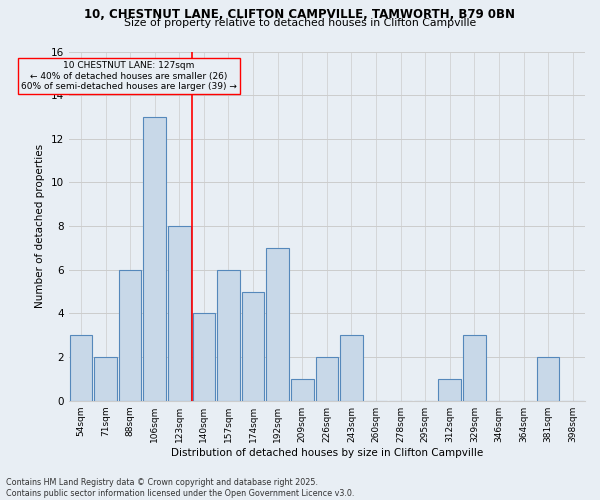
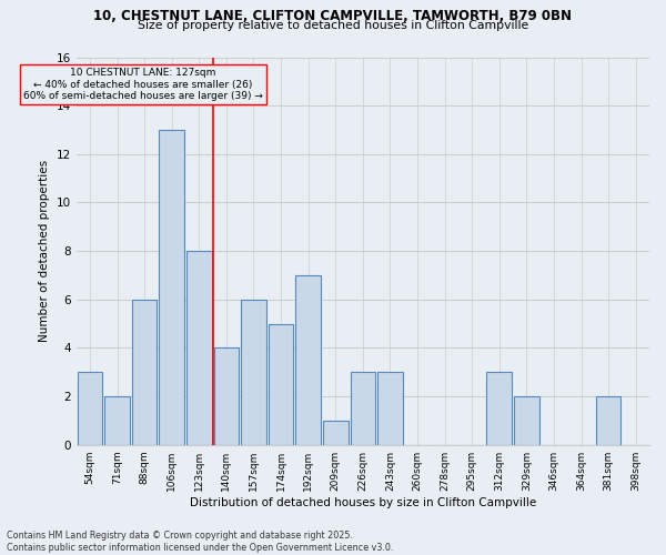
226sqm: 2 -> 3
312sqm: 1 -> 3
329sqm: 3 -> 2
